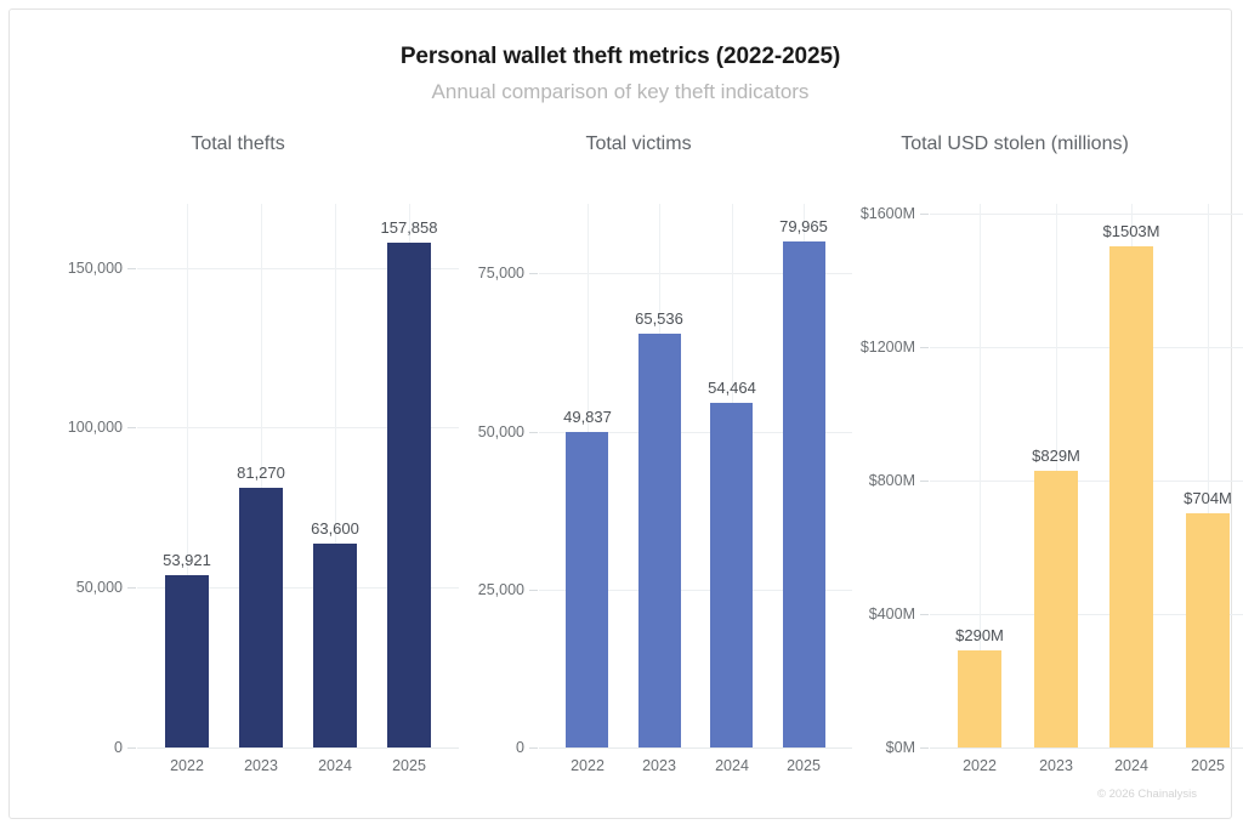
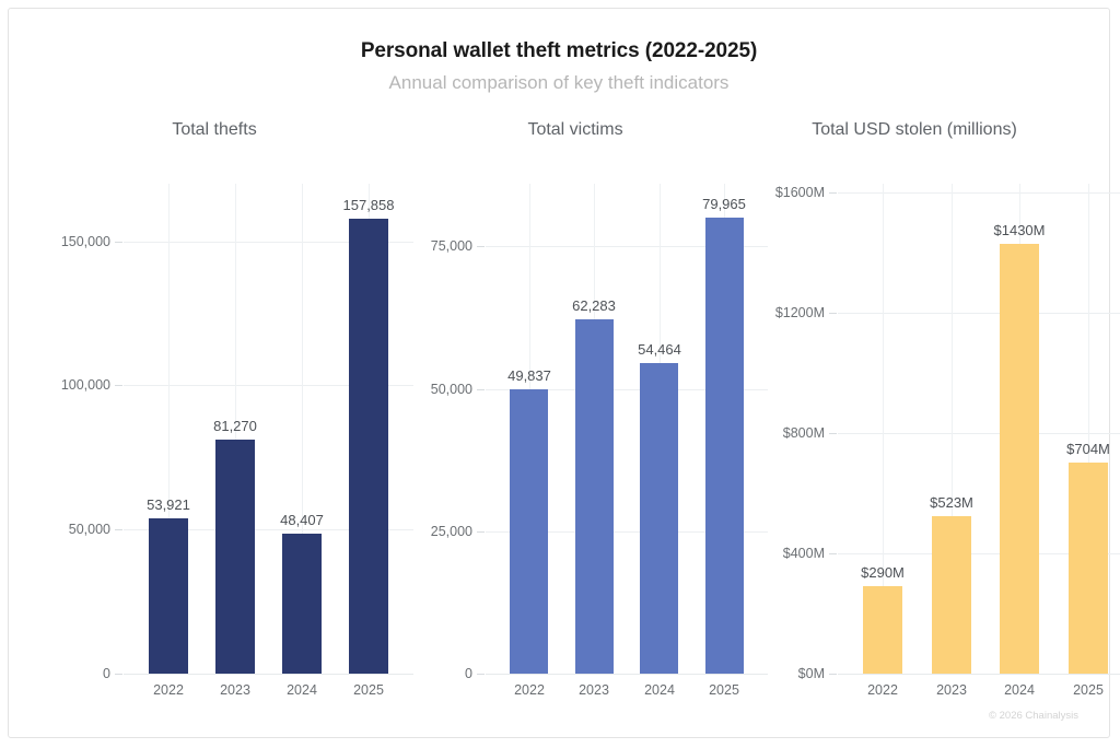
Total thefts/2024: 63,600 -> 48,407
Total victims/2023: 65,536 -> 62,283
Total USD stolen (millions)/2023: $829M -> $523M
Total USD stolen (millions)/2024: $1503M -> $1430M
